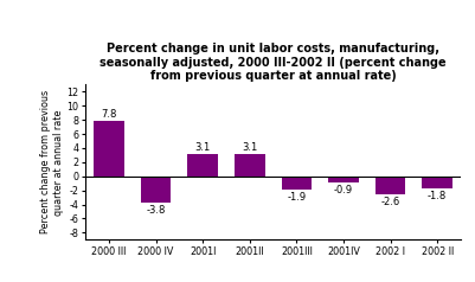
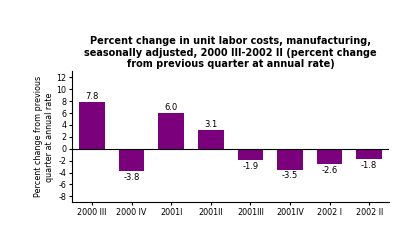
2001I: 3.1 -> 6.0
2001IV: -0.9 -> -3.5
